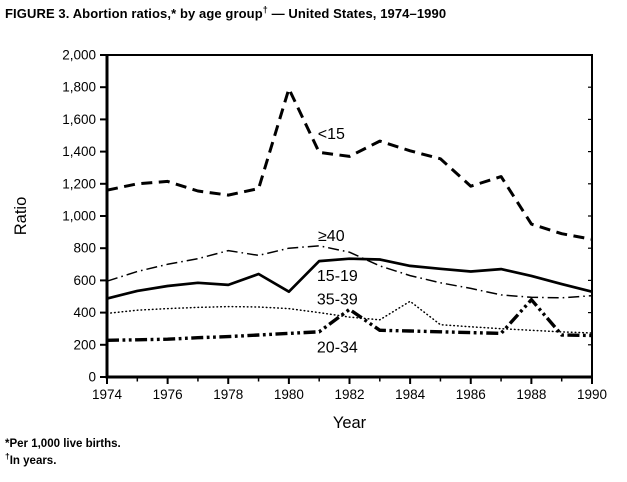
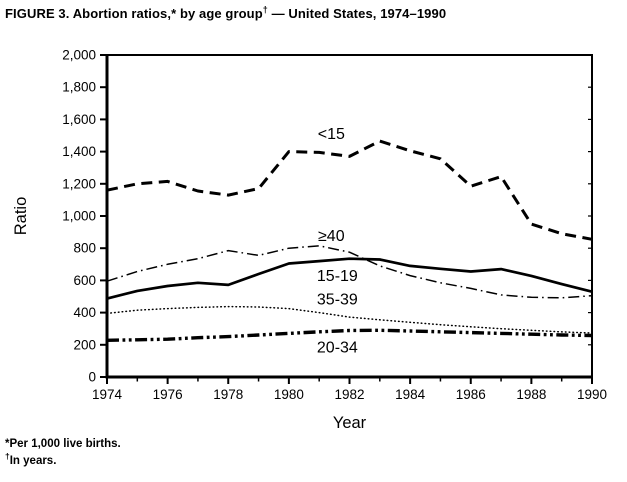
<15/1980: 1790 -> 1400
15-19/1980: 530 -> 700
20-34/1982: 420 -> 290
35-39/1984: 470 -> 340
20-34/1988: 480 -> 270
